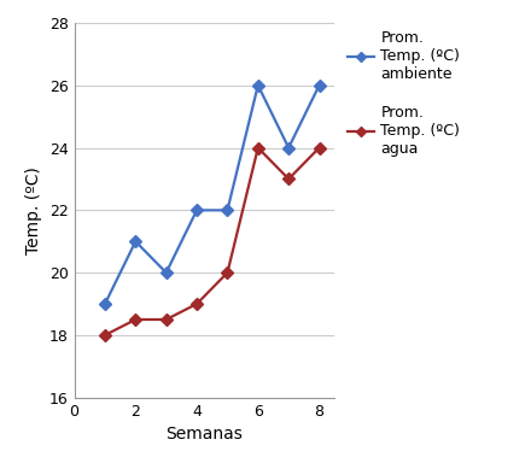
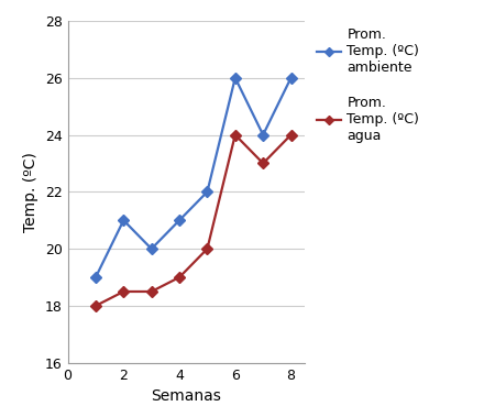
Prom. Temp. (ºC) ambiente/4: 22 -> 21
